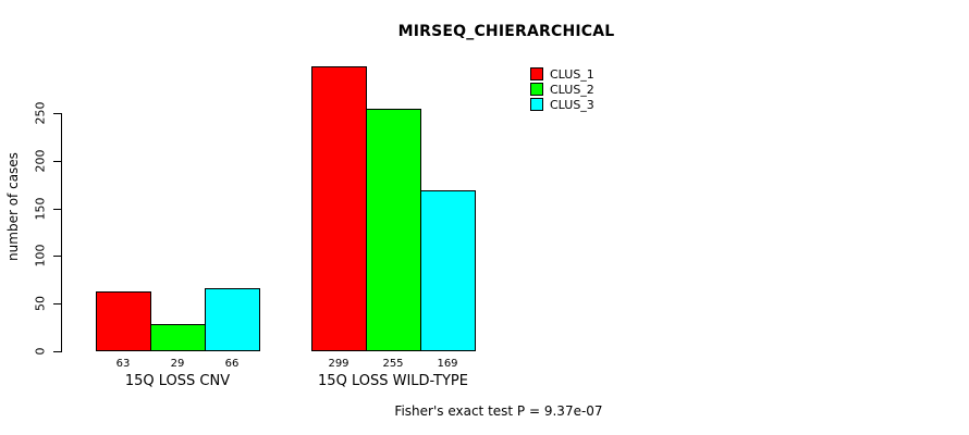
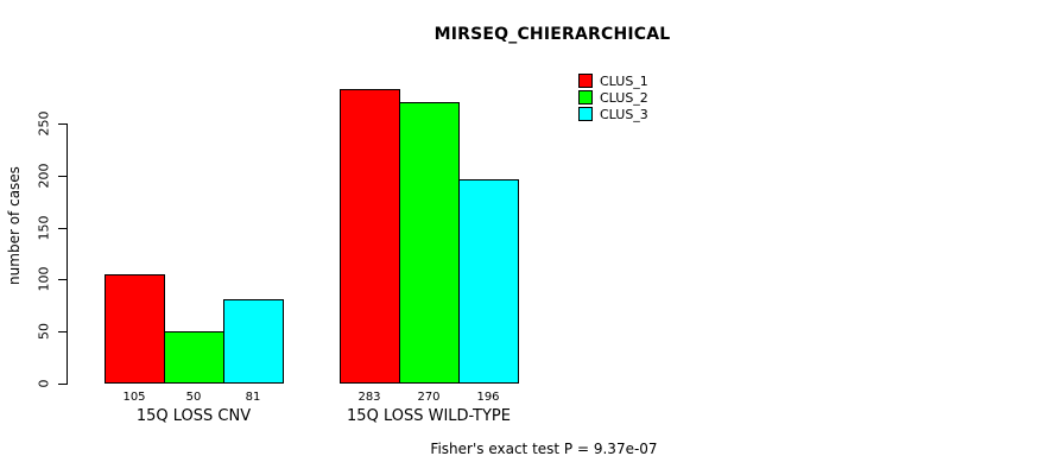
CLUS_1/15Q LOSS CNV: 63 -> 105
CLUS_2/15Q LOSS CNV: 29 -> 50
CLUS_3/15Q LOSS CNV: 66 -> 81
CLUS_1/15Q LOSS WILD-TYPE: 299 -> 283
CLUS_2/15Q LOSS WILD-TYPE: 255 -> 270
CLUS_3/15Q LOSS WILD-TYPE: 169 -> 196
